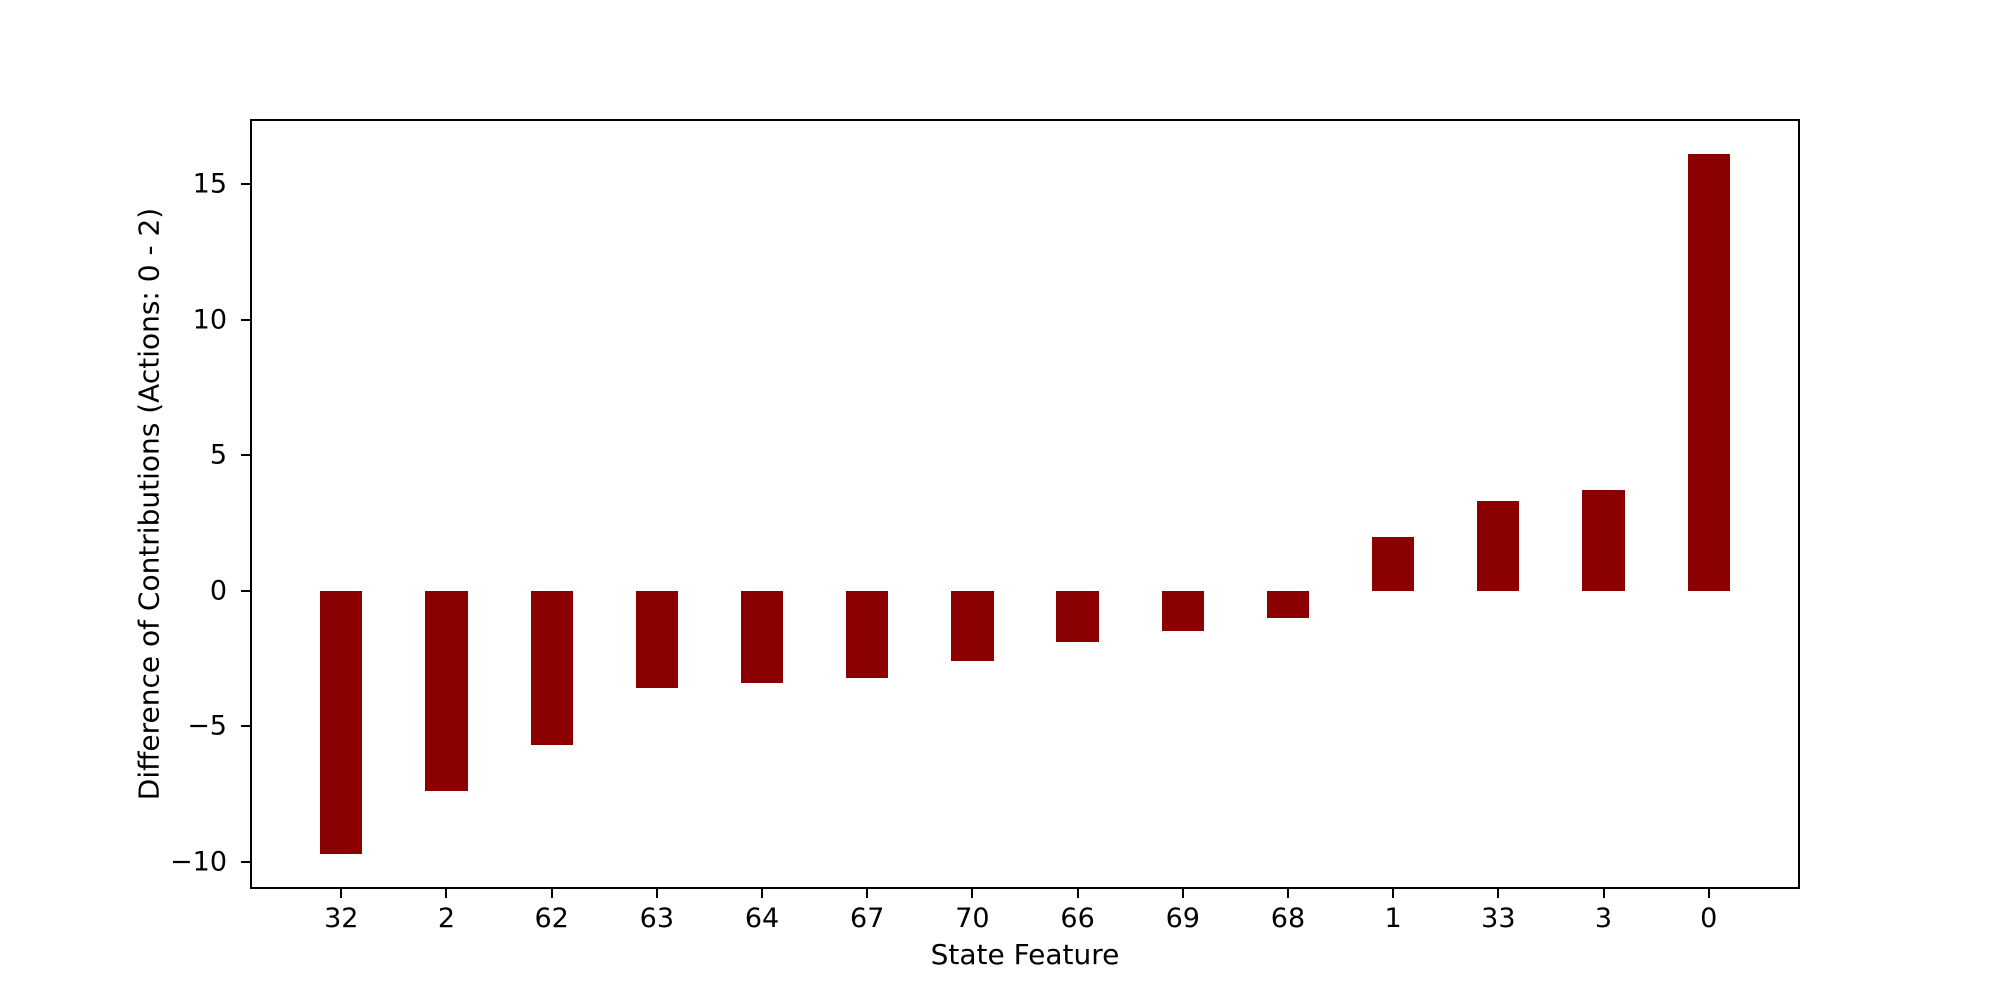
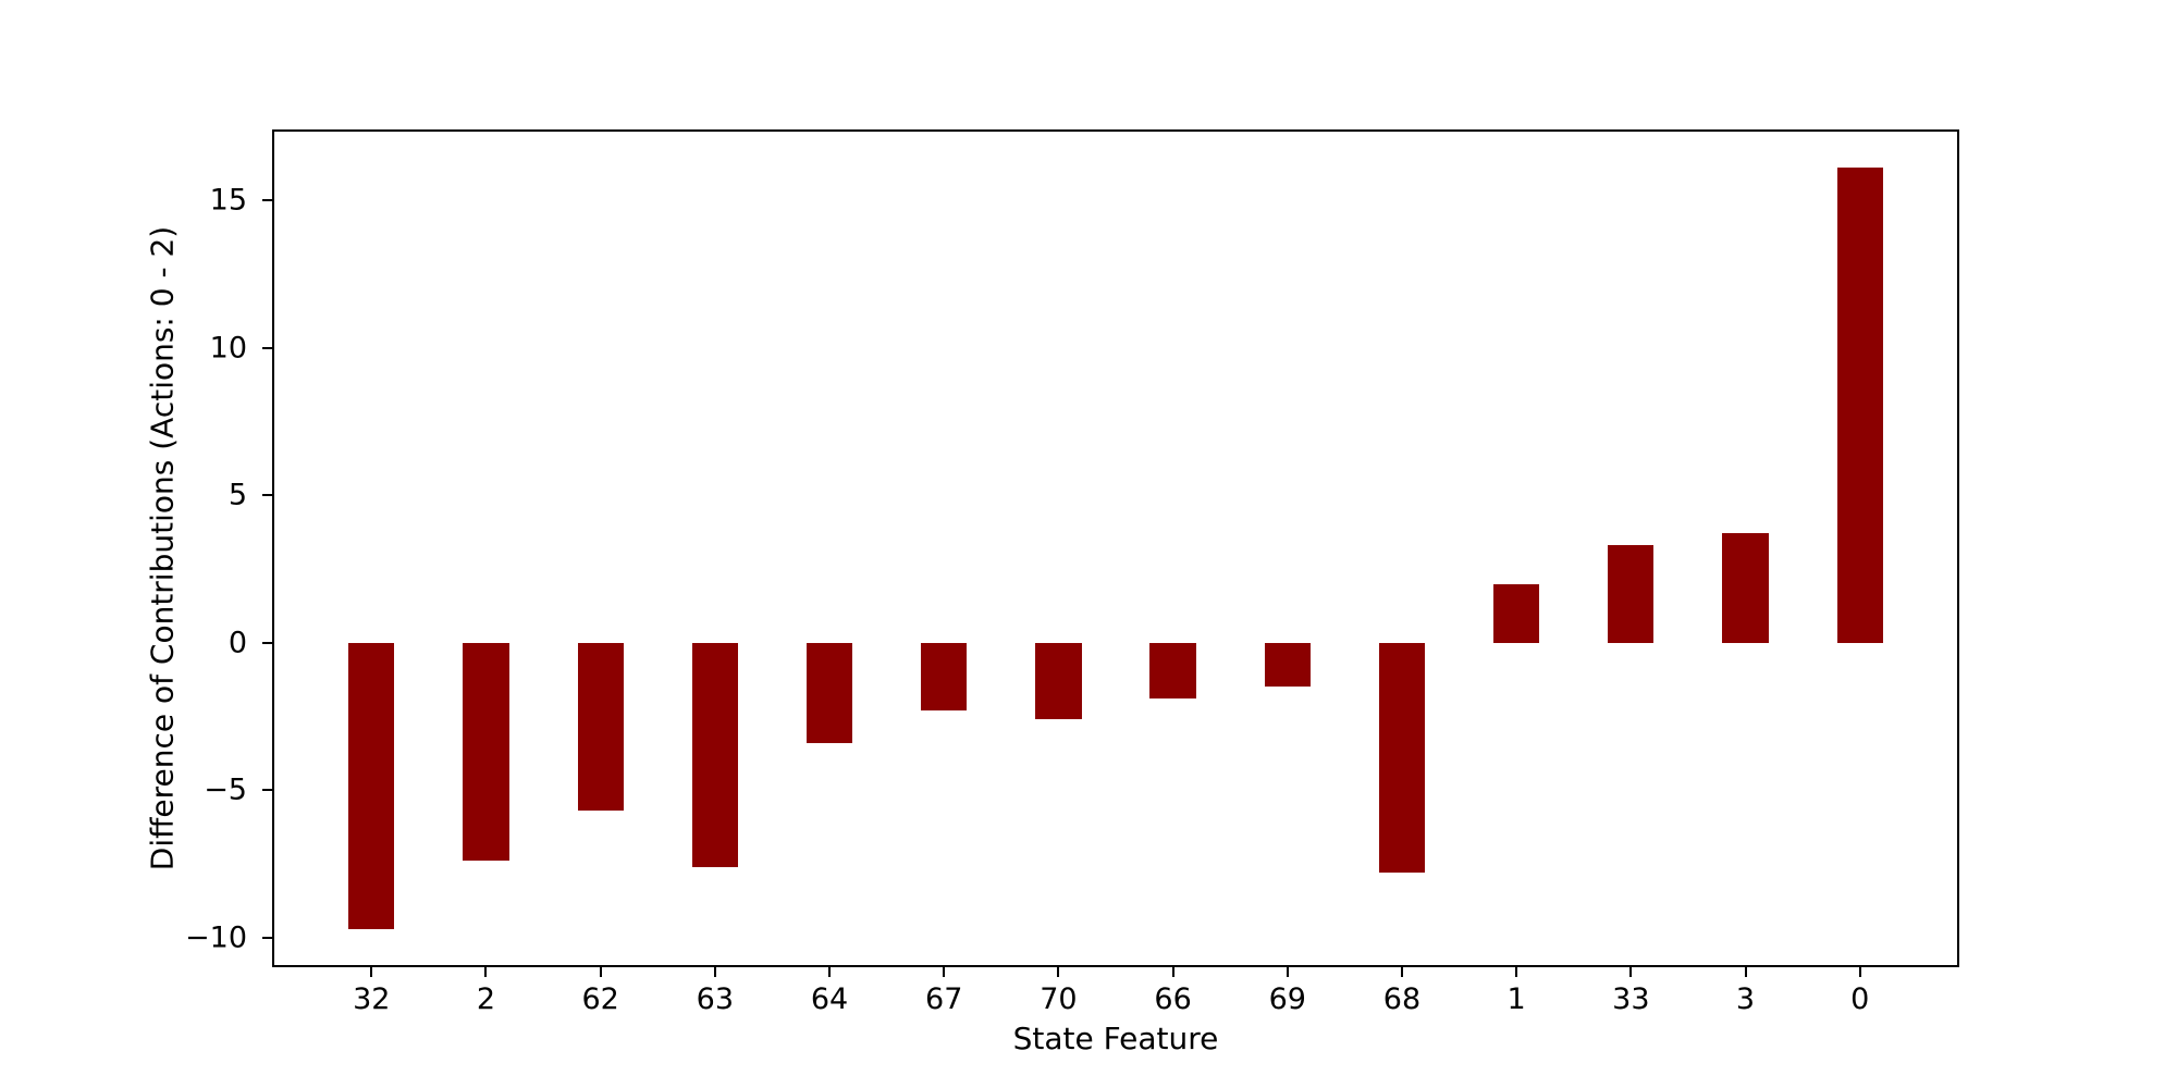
63: -3.6 -> -7.6
67: -3.2 -> -2.3
68: -1.0 -> -7.8
